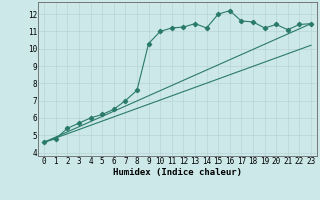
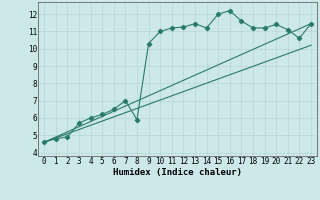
2: 5.4 -> 4.9
8: 7.6 -> 5.9
18: 11.6 -> 11.2
22: 11.4 -> 10.6
